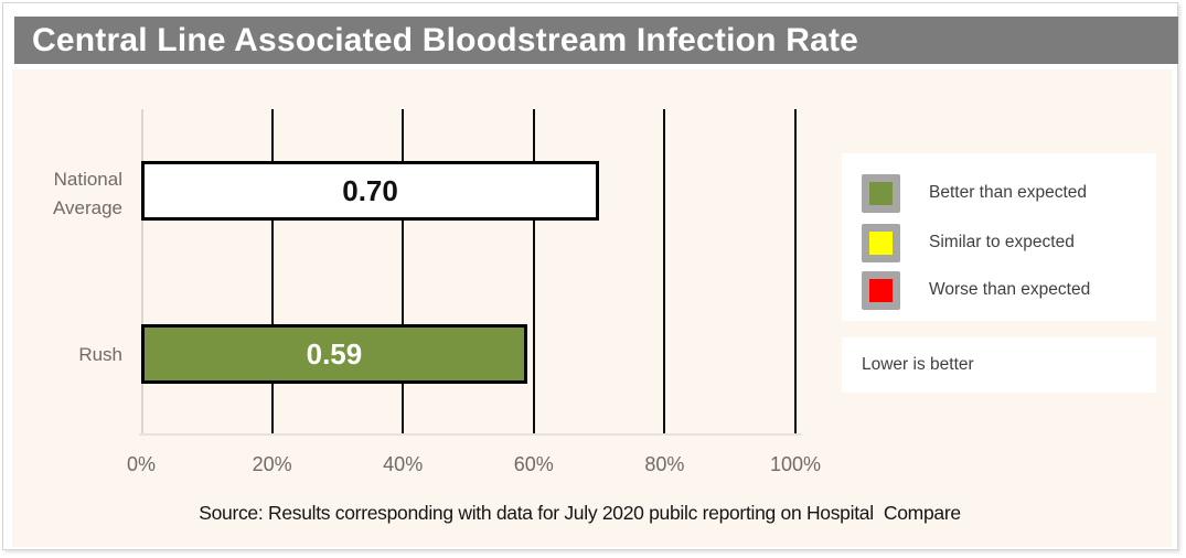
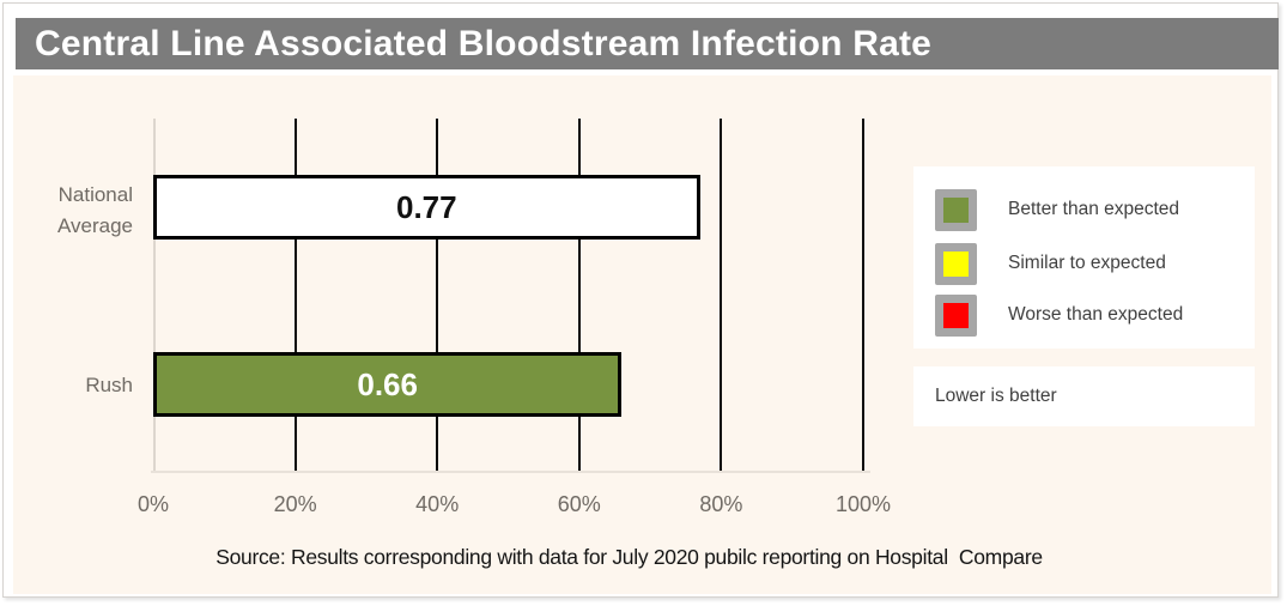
National Average: 0.70 -> 0.77
Rush: 0.59 -> 0.66
